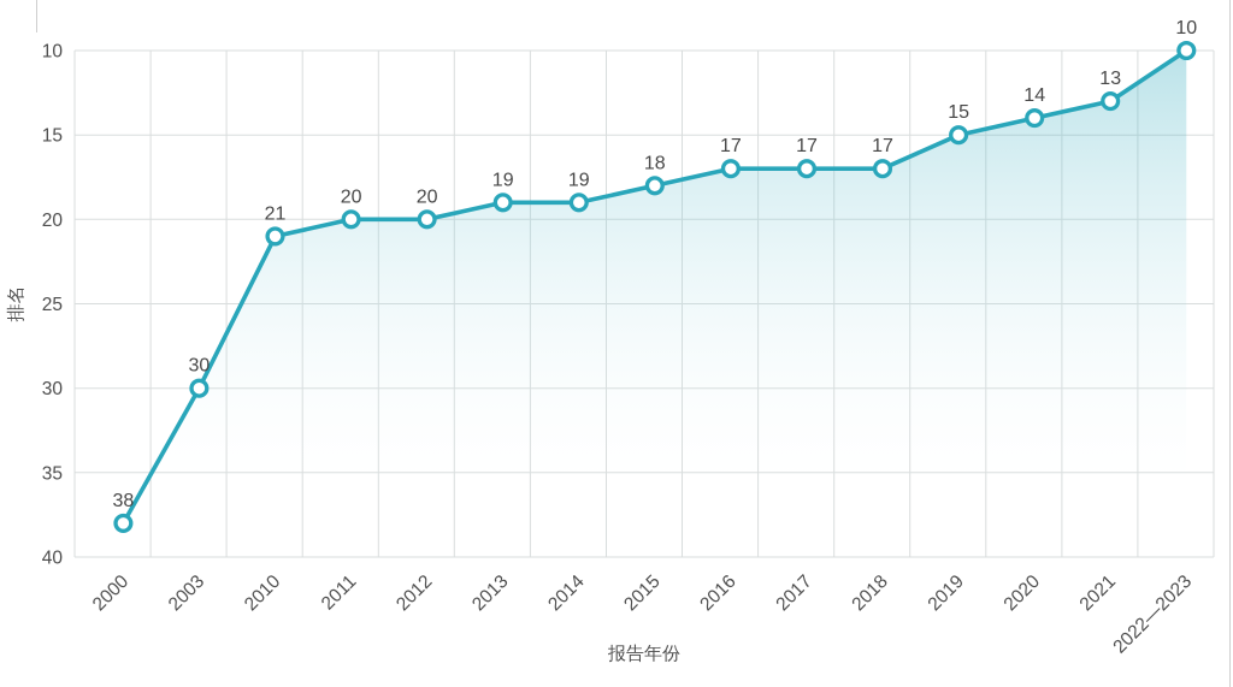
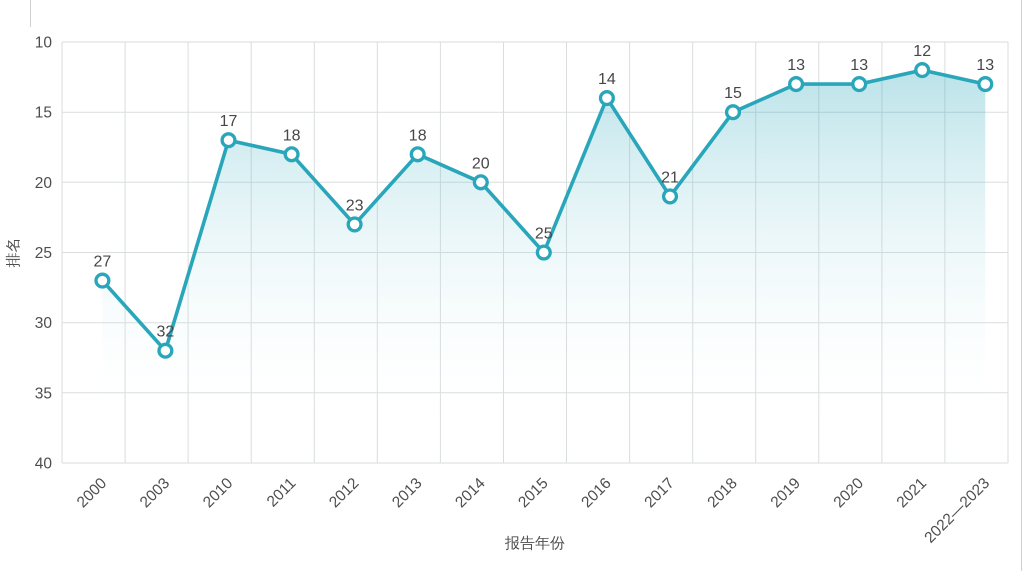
2000: 38 -> 27
2003: 30 -> 32
2010: 21 -> 17
2011: 20 -> 18
2012: 20 -> 23
2013: 19 -> 18
2014: 19 -> 20
2015: 18 -> 25
2016: 17 -> 14
2017: 17 -> 21
2018: 17 -> 15
2019: 15 -> 13
2020: 14 -> 13
2021: 13 -> 12
2022—2023: 10 -> 13
